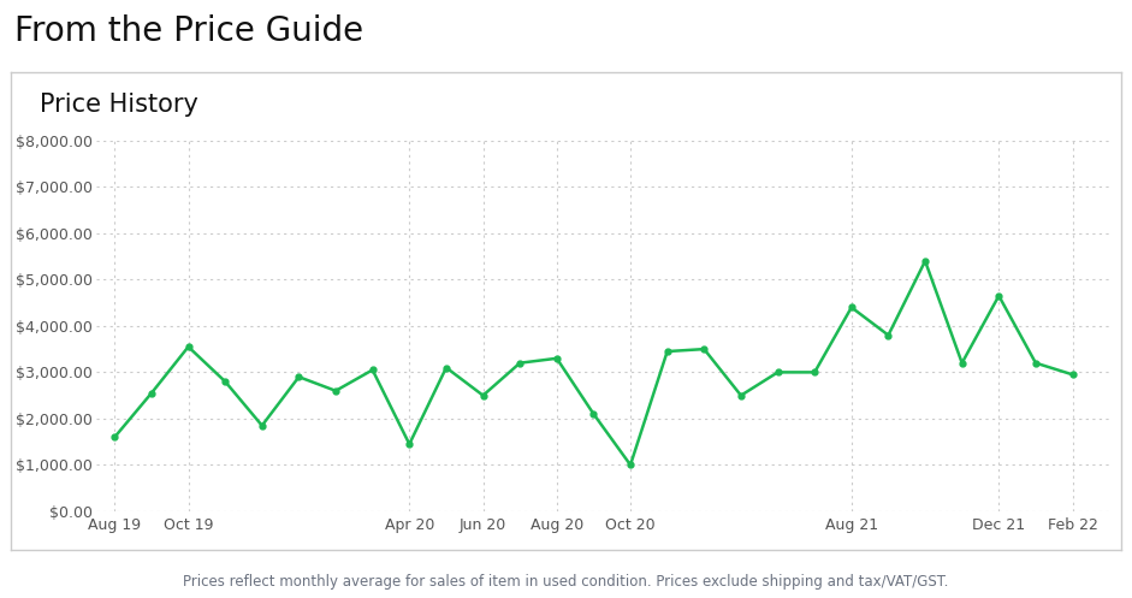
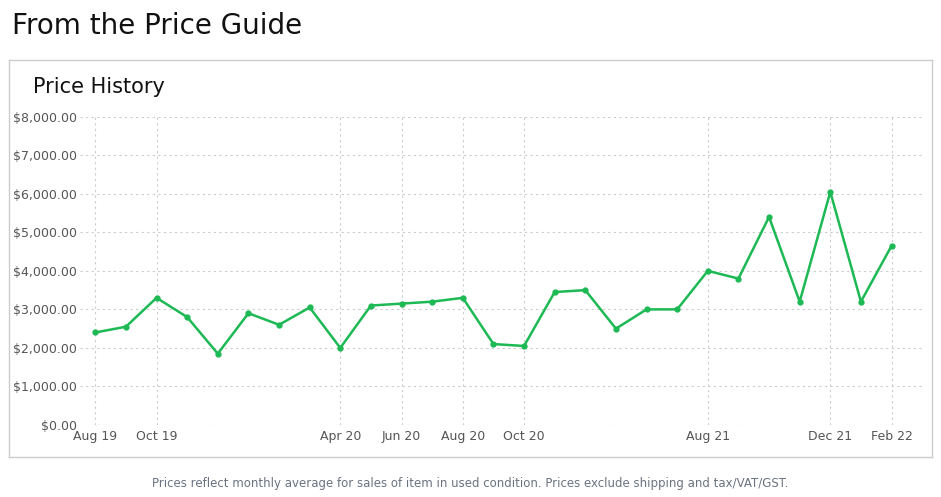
Aug 19: $1,600 -> $2,400
Oct 19: $3,550 -> $3,300
Apr 20: $1,450 -> $2,000
Jun 20: $2,500 -> $3,150
Oct 20: $1,000 -> $2,050
Aug 21: $4,400 -> $4,000
Dec 21: $4,650 -> $6,050
Feb 22: $2,950 -> $4,650
